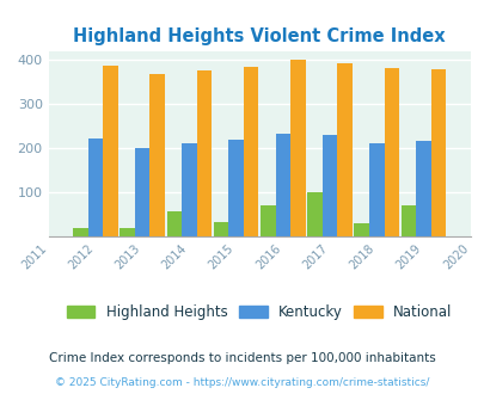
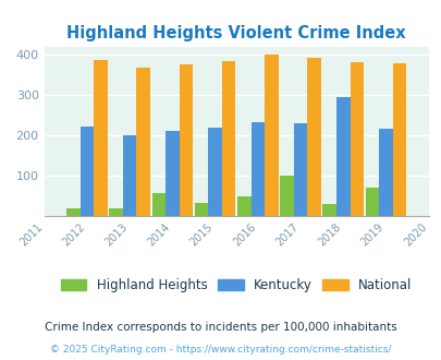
Highland Heights/2016: 70 -> 50
Kentucky/2018: 211 -> 295
